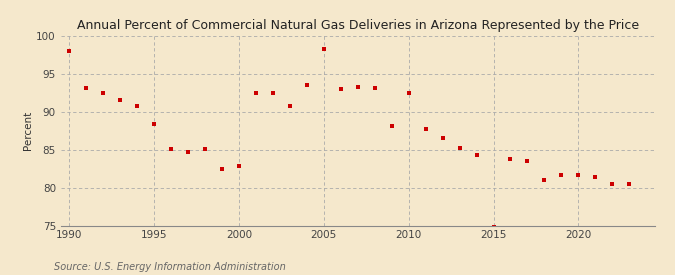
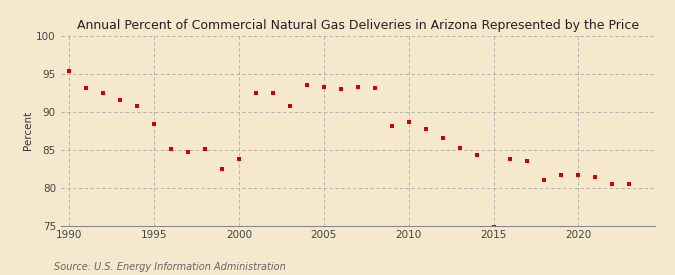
1990: 98.0 -> 95.3
2000: 82.8 -> 83.7
2005: 98.2 -> 93.3
2010: 92.4 -> 88.6
